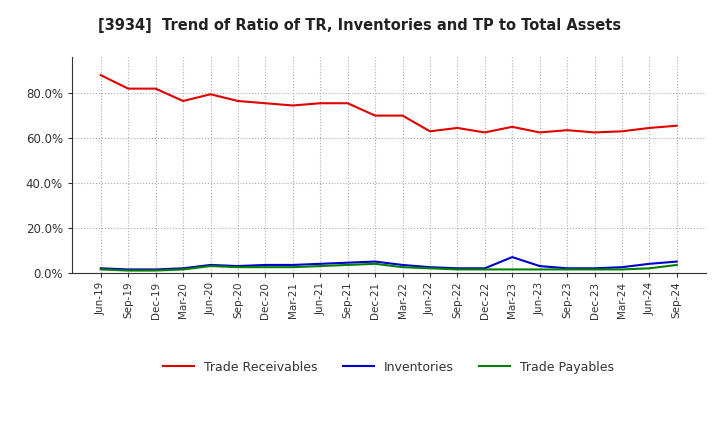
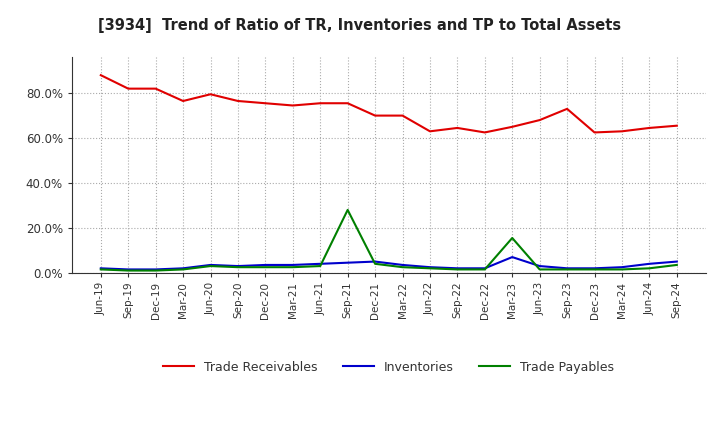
Trade Payables/Sep-21: 3.5% -> 28.0%
Trade Payables/Mar-23: 1.5% -> 15.5%
Trade Receivables/Jun-23: 62.5% -> 68.0%
Trade Receivables/Sep-23: 63.5% -> 73.0%
